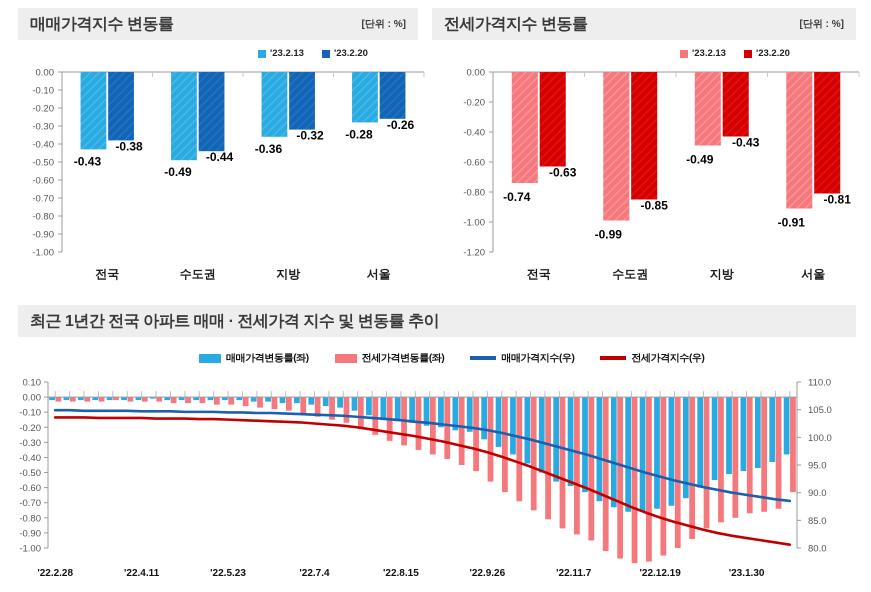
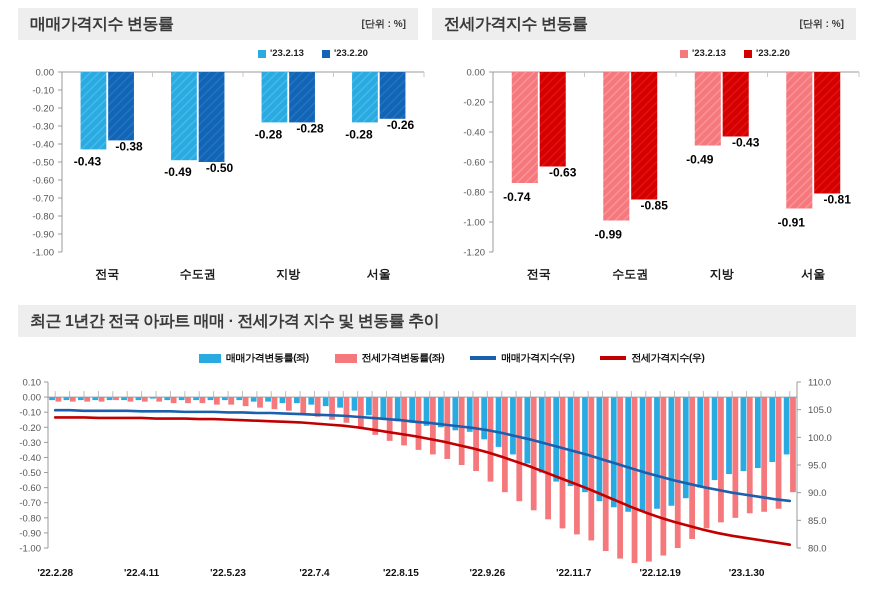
매매가격지수 변동률/'23.2.20/수도권: -0.44 -> -0.50
매매가격지수 변동률/'23.2.13/지방: -0.36 -> -0.28
매매가격지수 변동률/'23.2.20/지방: -0.32 -> -0.28
